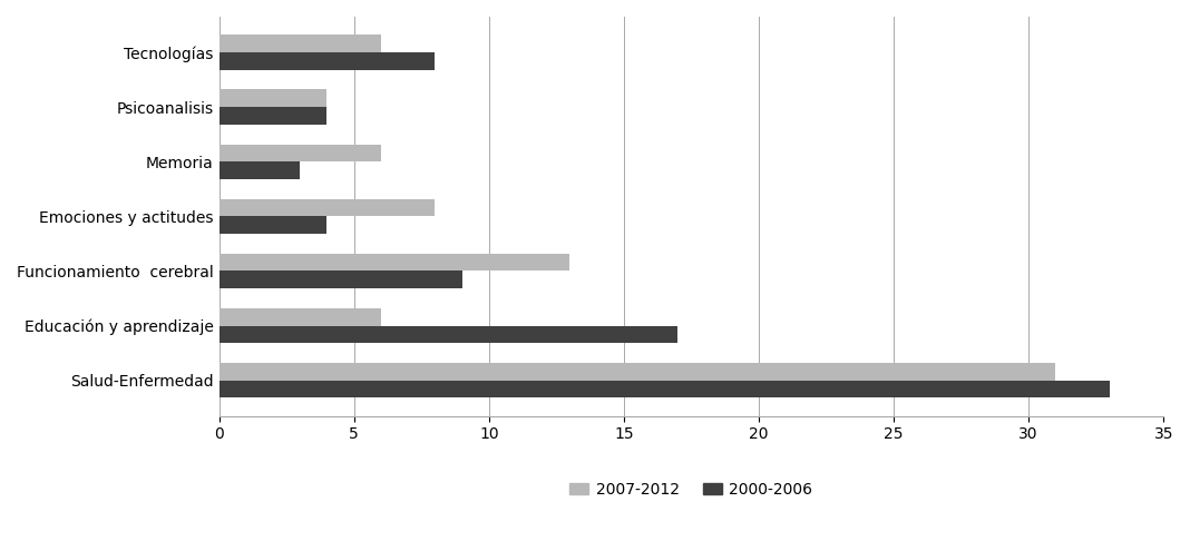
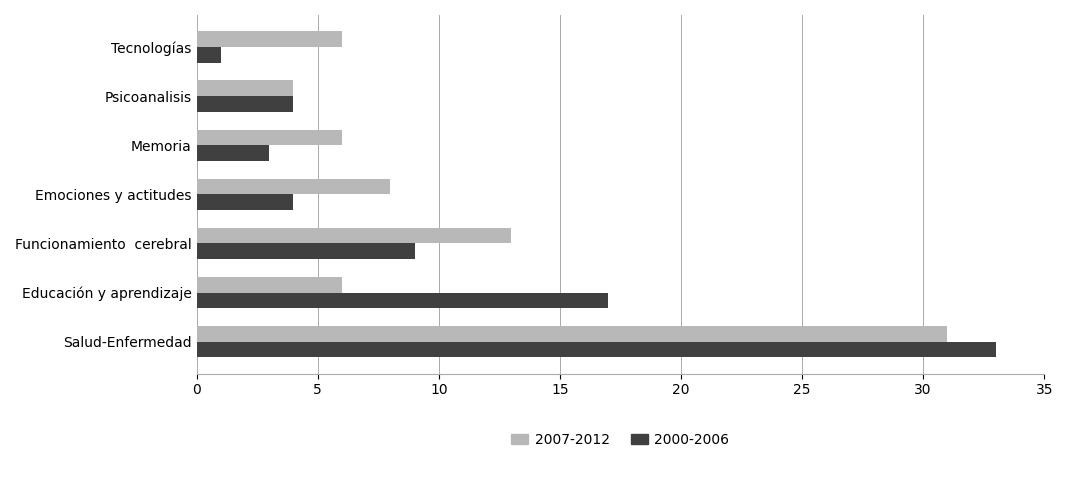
2000-2006/Tecnologías: 8 -> 1
